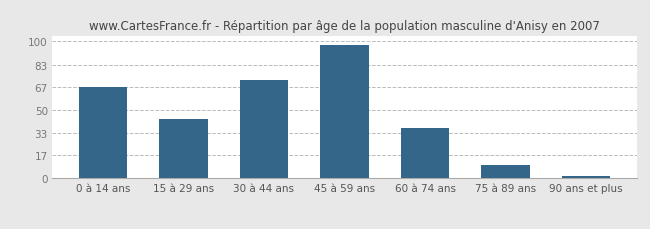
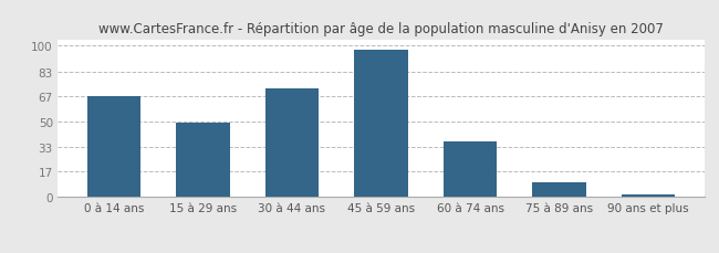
15 à 29 ans: 43 -> 49
